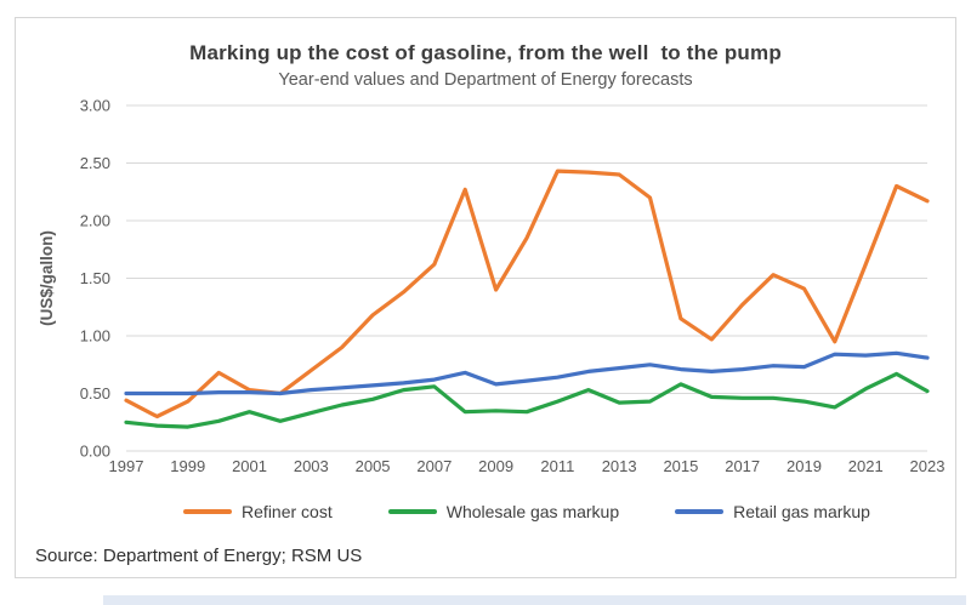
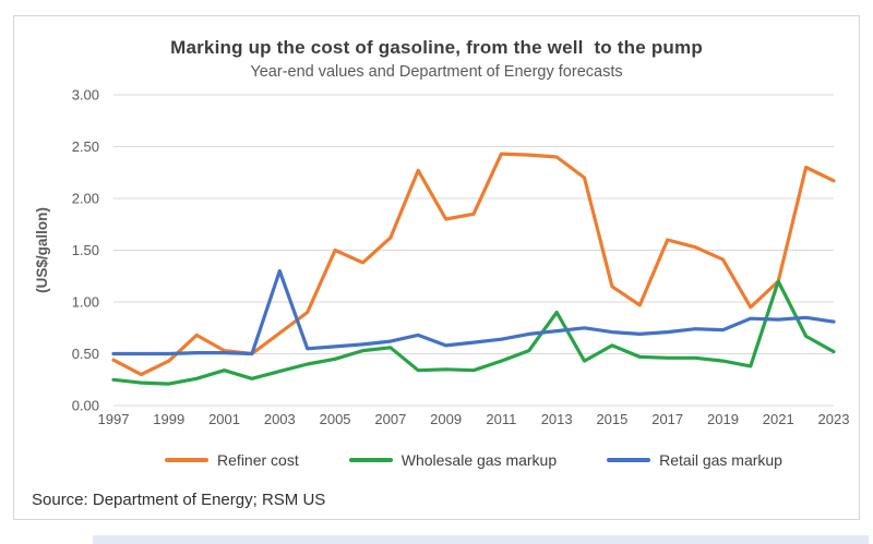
Retail gas markup/2003: 0.5 -> 1.3
Refiner cost/2005: 1.2 -> 1.5
Refiner cost/2009: 1.4 -> 1.8
Wholesale gas markup/2013: 0.4 -> 0.9
Refiner cost/2017: 1.3 -> 1.6
Refiner cost/2021: 1.6 -> 1.2
Wholesale gas markup/2021: 0.5 -> 1.2
